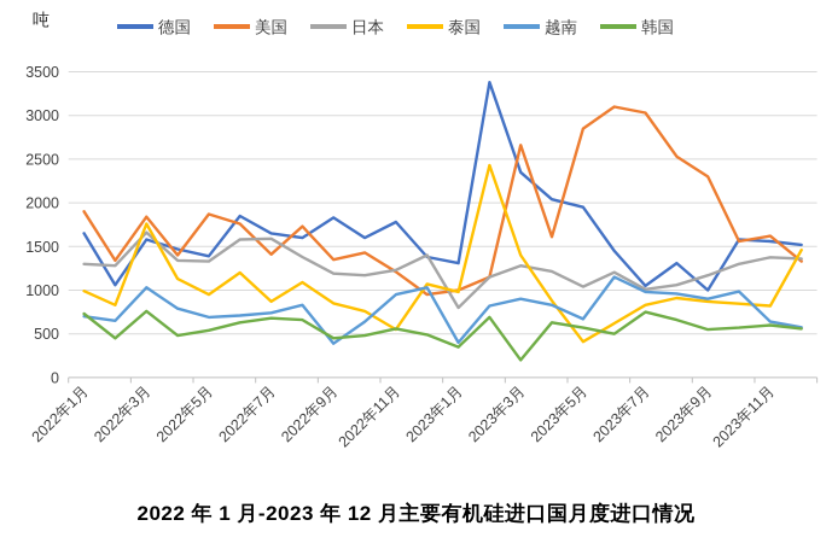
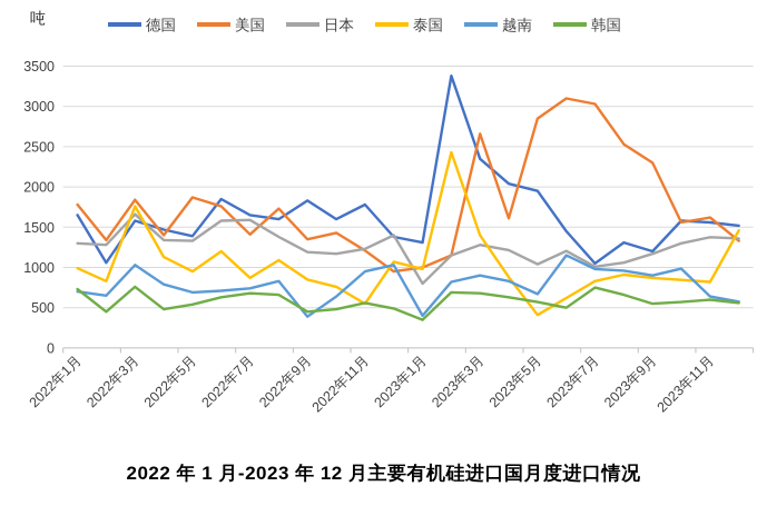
美国/2022年1月: 1900 -> 1800
韩国/2023年3月: 200 -> 700
德国/2023年9月: 1000 -> 1200
